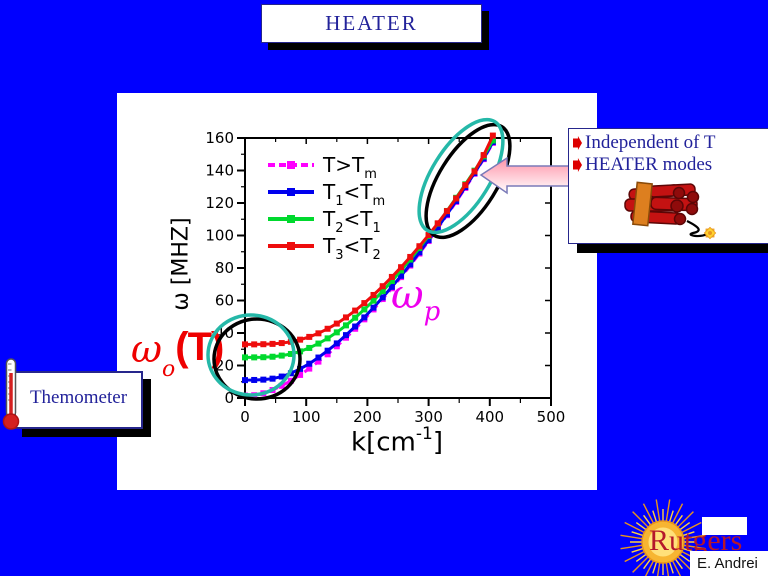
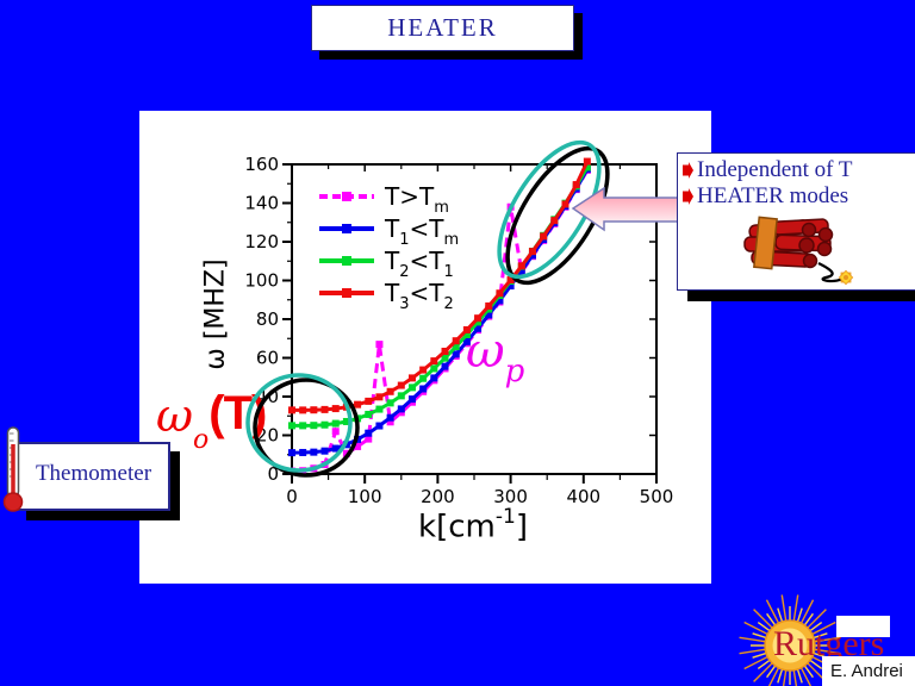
T>Tm/60: 8 -> 22
T>Tm/120: 22 -> 67
T>Tm/300: 97 -> 138
